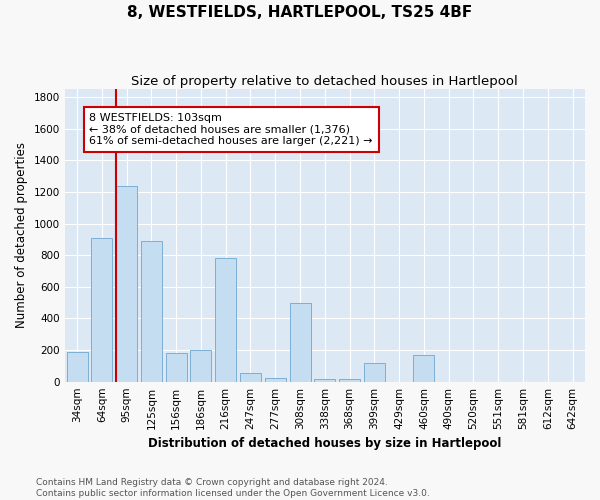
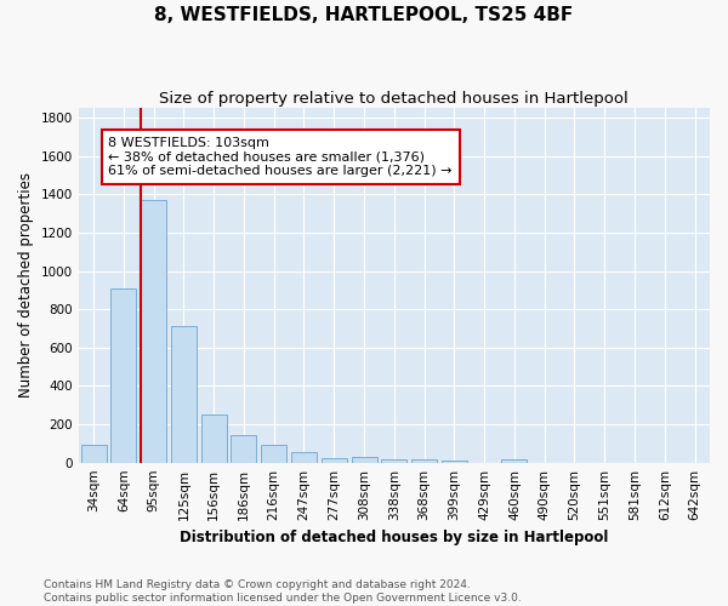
34sqm: 190 -> 90
95sqm: 1240 -> 1370
125sqm: 890 -> 710
156sqm: 180 -> 250
186sqm: 200 -> 140
216sqm: 780 -> 100
308sqm: 500 -> 30
399sqm: 120 -> 10
460sqm: 170 -> 20
